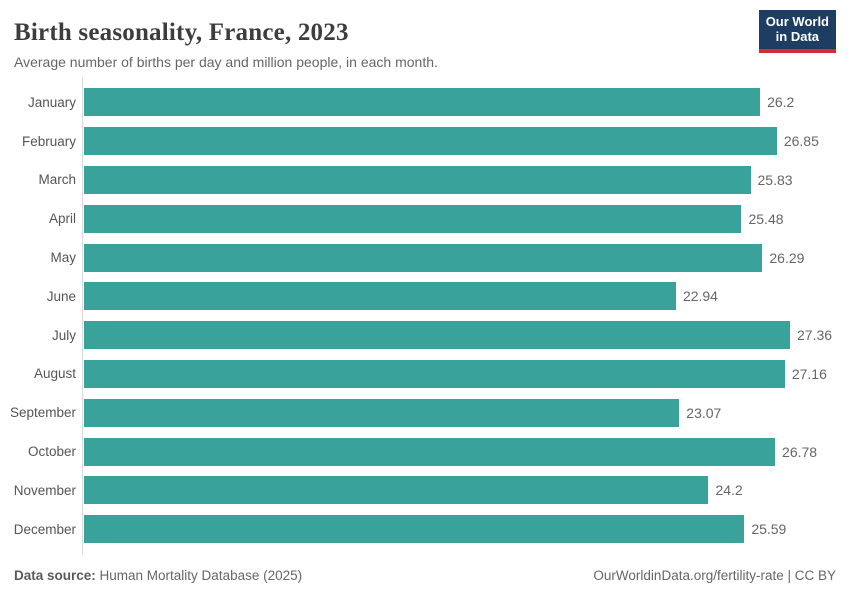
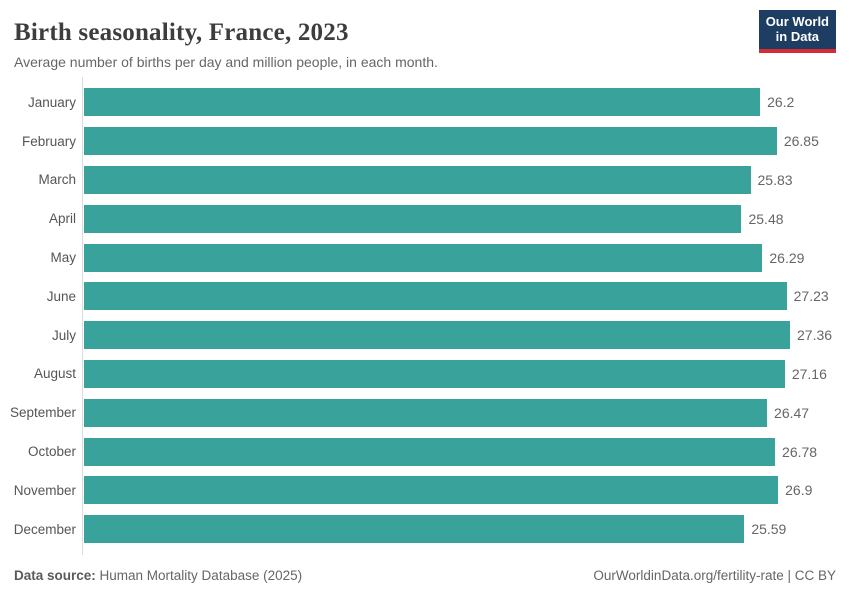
June: 22.94 -> 27.23
September: 23.07 -> 26.47
November: 24.2 -> 26.9
